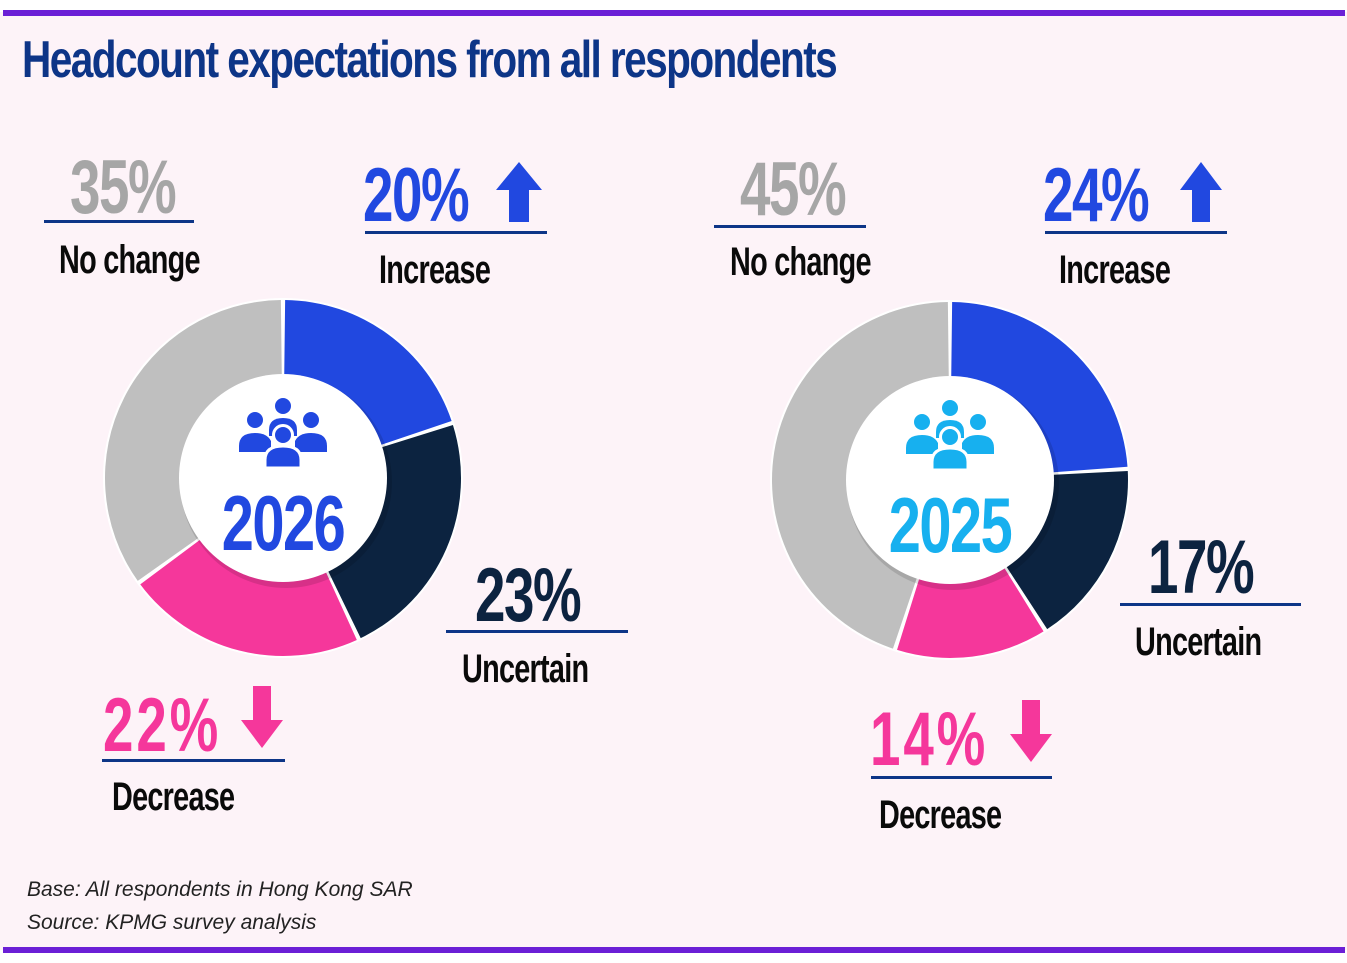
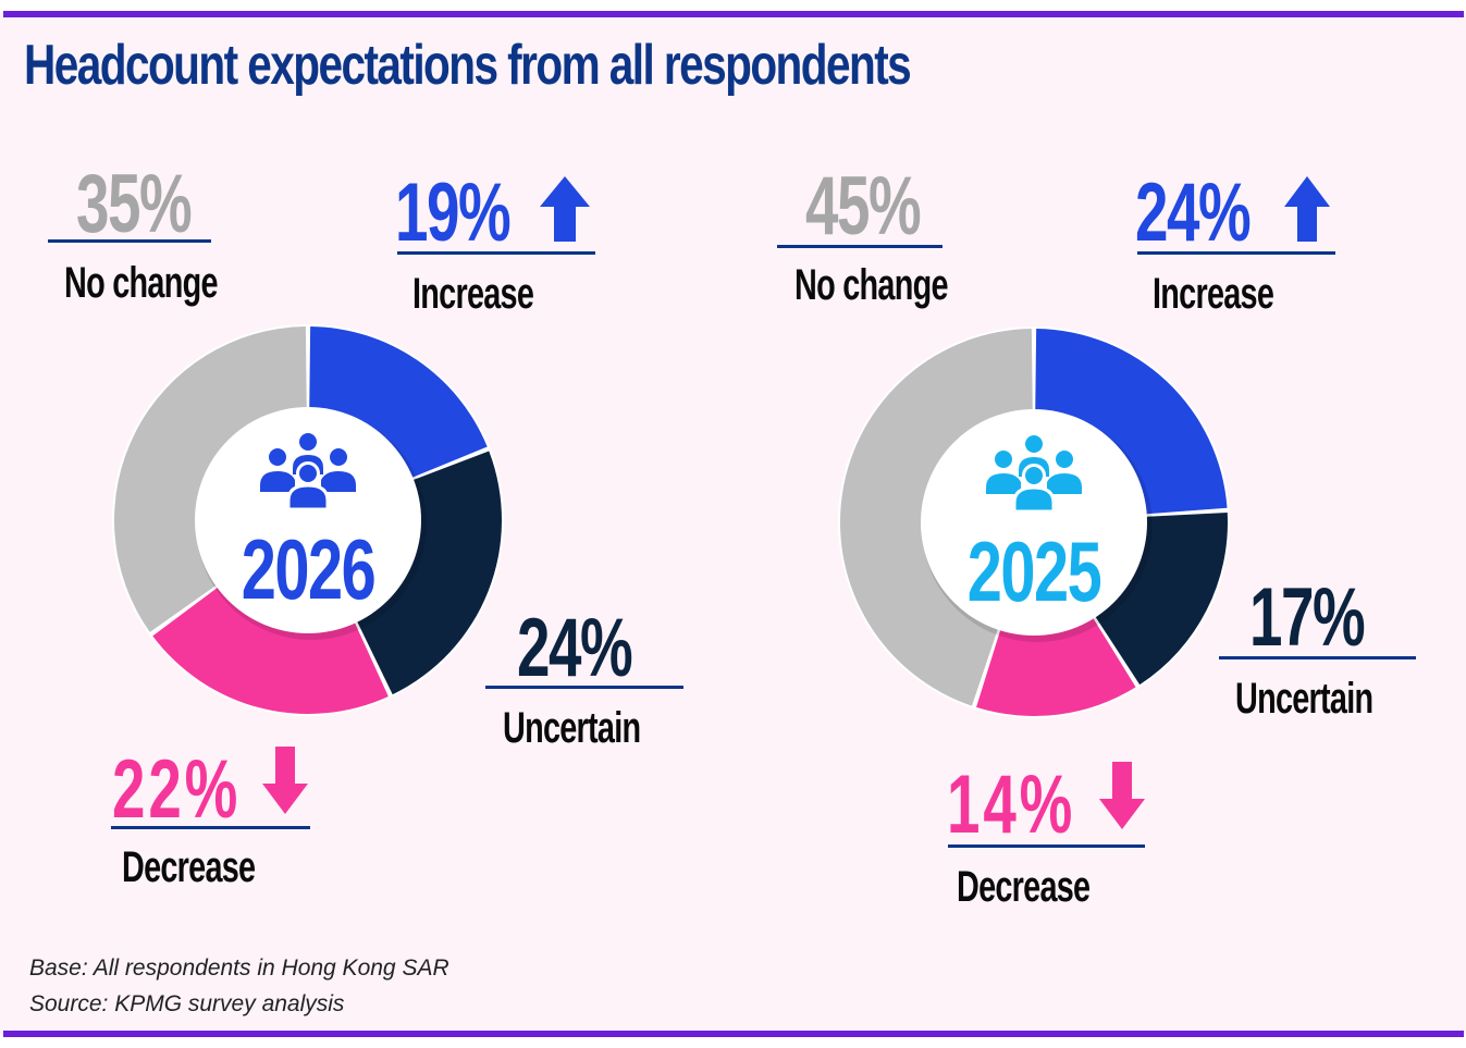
2026/Increase: 20% -> 19%
2026/Uncertain: 23% -> 24%
